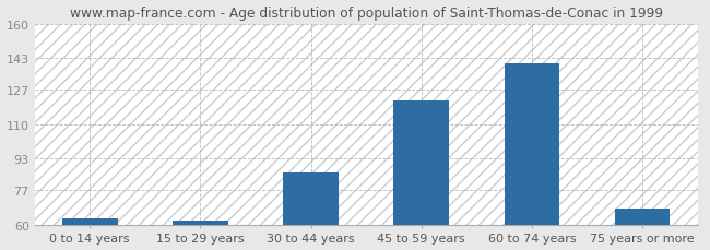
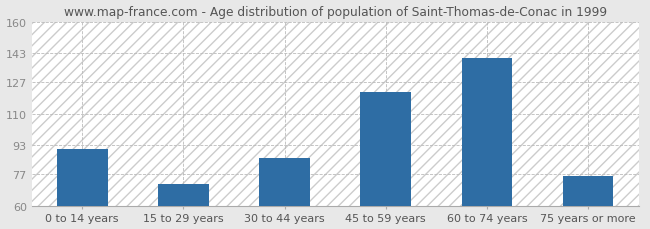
0 to 14 years: 63 -> 91
15 to 29 years: 62 -> 72
75 years or more: 68 -> 76
